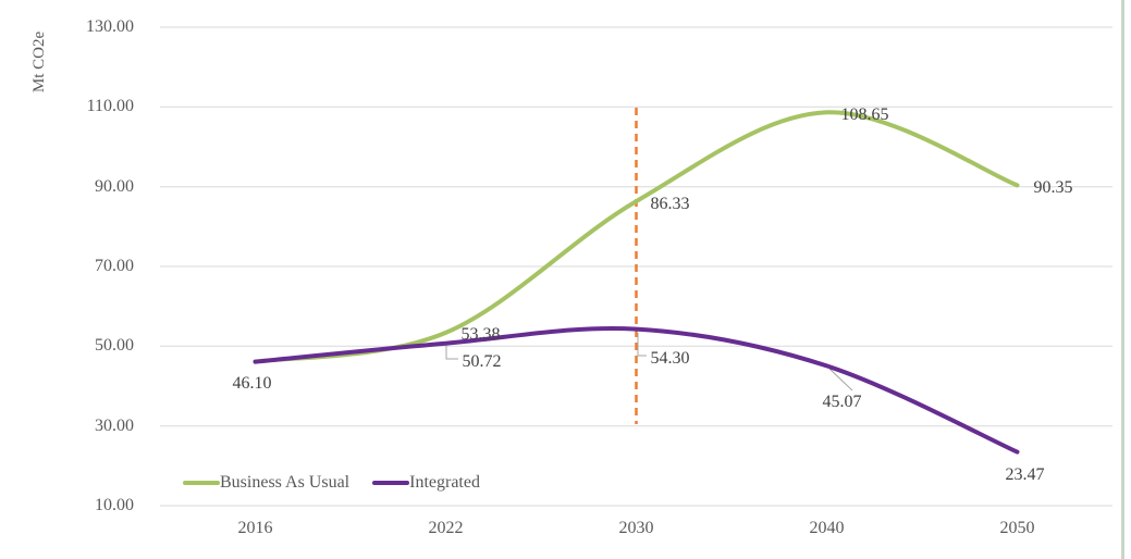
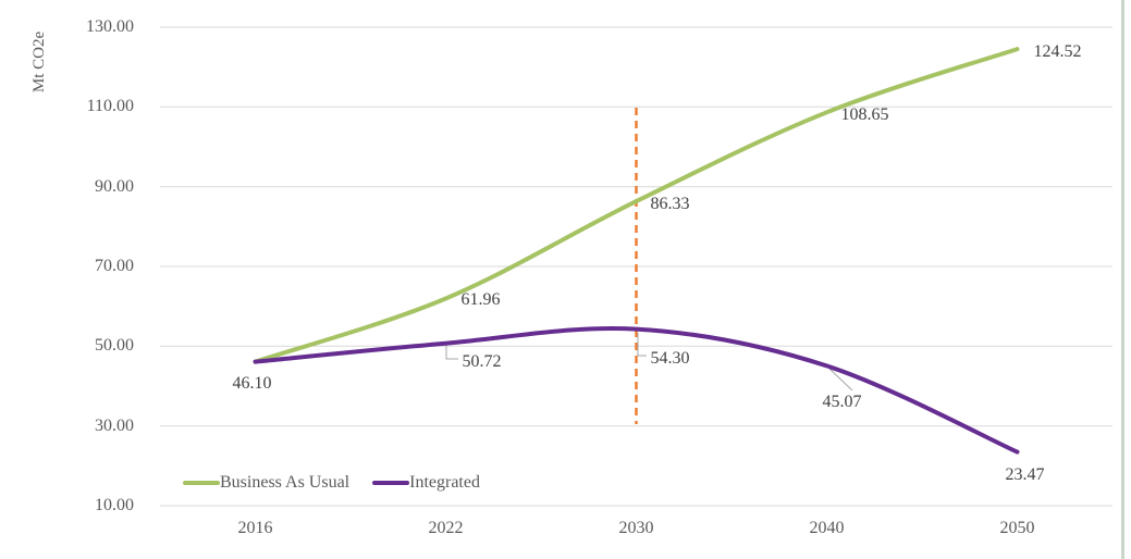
Business As Usual/2022: 53.38 -> 61.96
Business As Usual/2050: 90.35 -> 124.52
